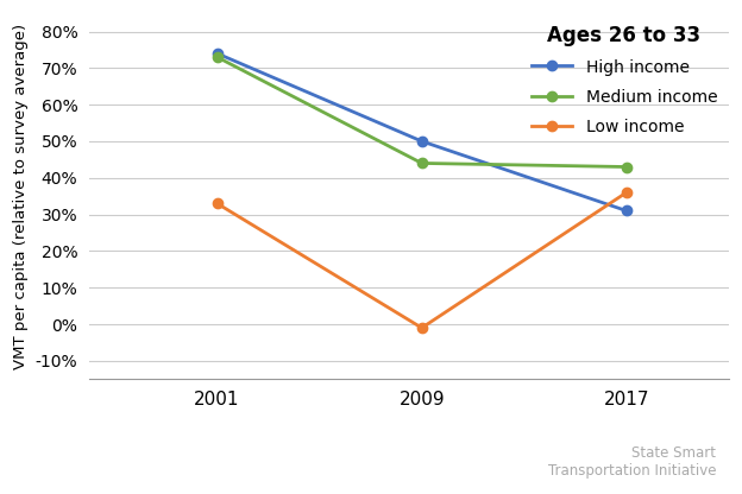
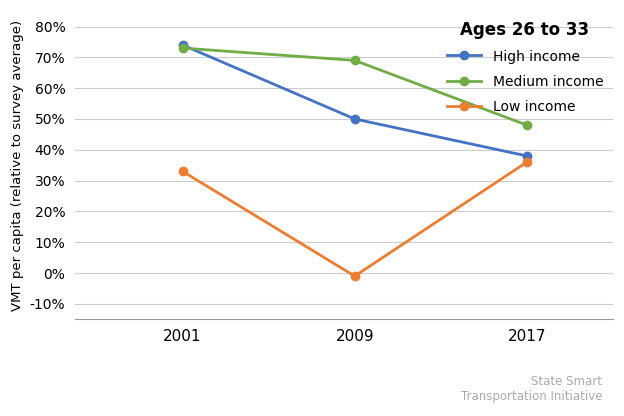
Medium income/2009: 44% -> 69%
High income/2017: 31% -> 38%
Medium income/2017: 43% -> 48%
